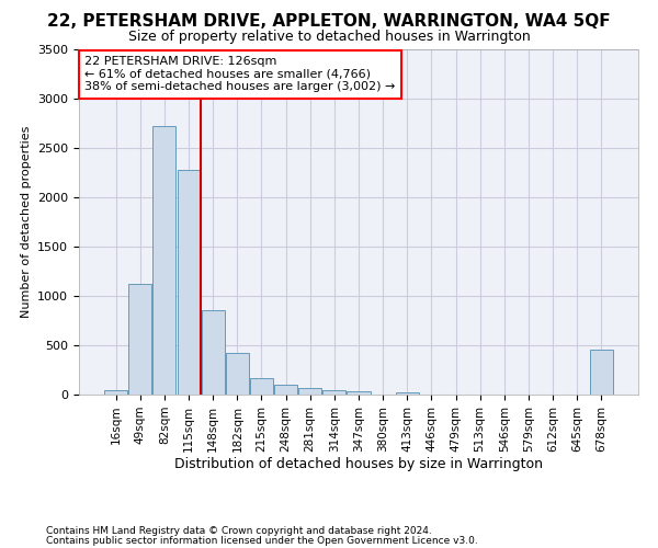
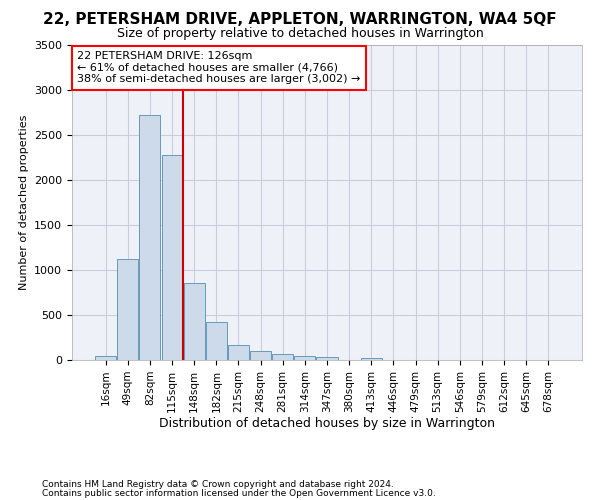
678sqm: 460 -> 0
